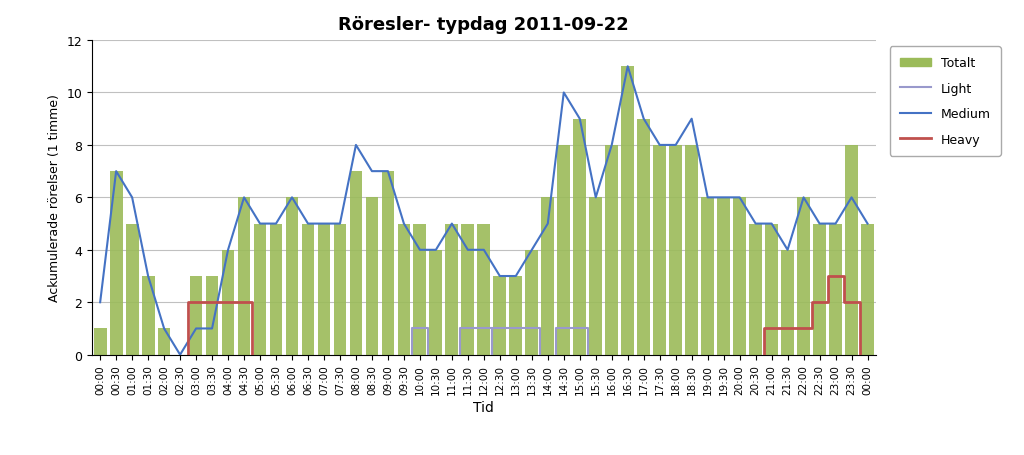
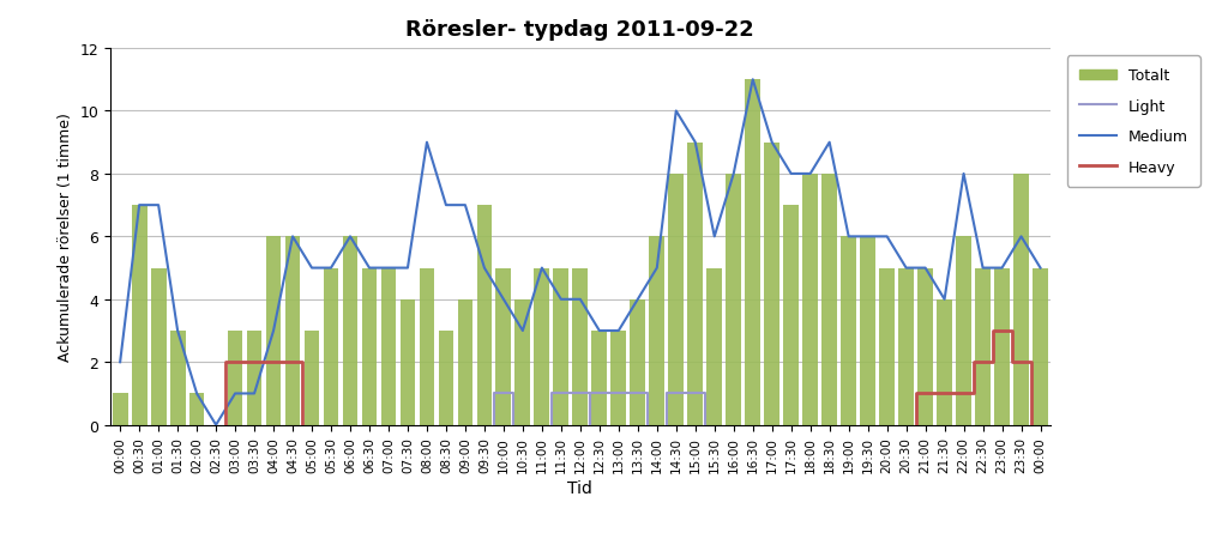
Medium/01:00: 6 -> 7
Totalt/04:00: 4 -> 6
Medium/04:00: 4 -> 3
Totalt/05:00: 5 -> 3
Totalt/07:30: 5 -> 4
Totalt/08:00: 7 -> 5
Medium/08:00: 8 -> 9
Totalt/08:30: 6 -> 3
Totalt/09:00: 7 -> 4
Totalt/09:30: 5 -> 7
Medium/10:30: 4 -> 3
Totalt/15:30: 6 -> 5
Totalt/17:30: 8 -> 7
Totalt/20:00: 6 -> 5
Medium/22:00: 6 -> 8
